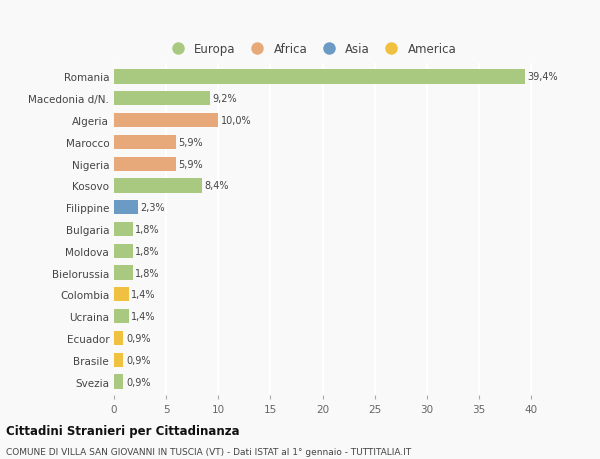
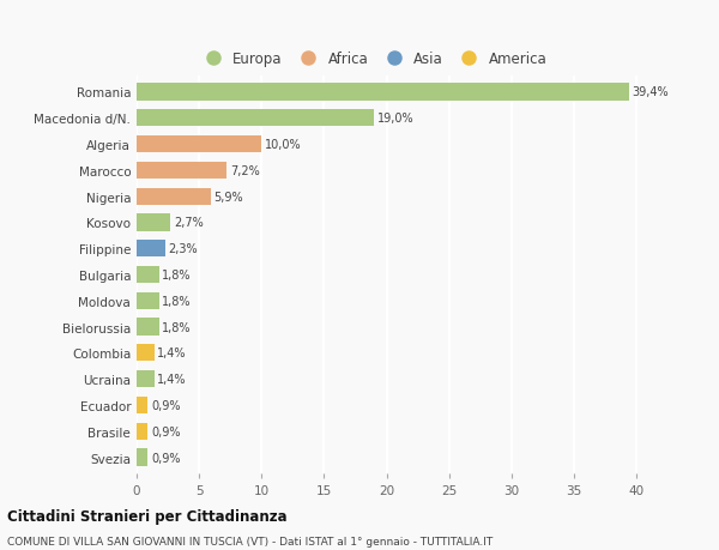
Macedonia d/N.: 9,2% -> 19,0%
Marocco: 5,9% -> 7,2%
Kosovo: 8,4% -> 2,7%
